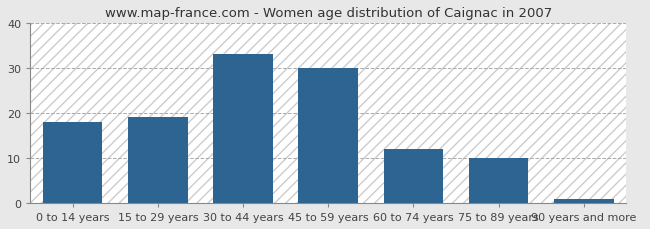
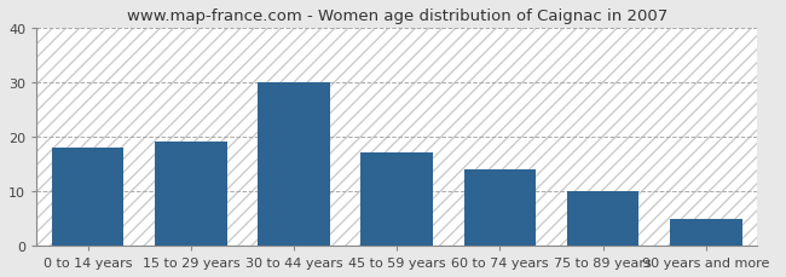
30 to 44 years: 33 -> 30
45 to 59 years: 30 -> 17
60 to 74 years: 12 -> 14
90 years and more: 1 -> 5
